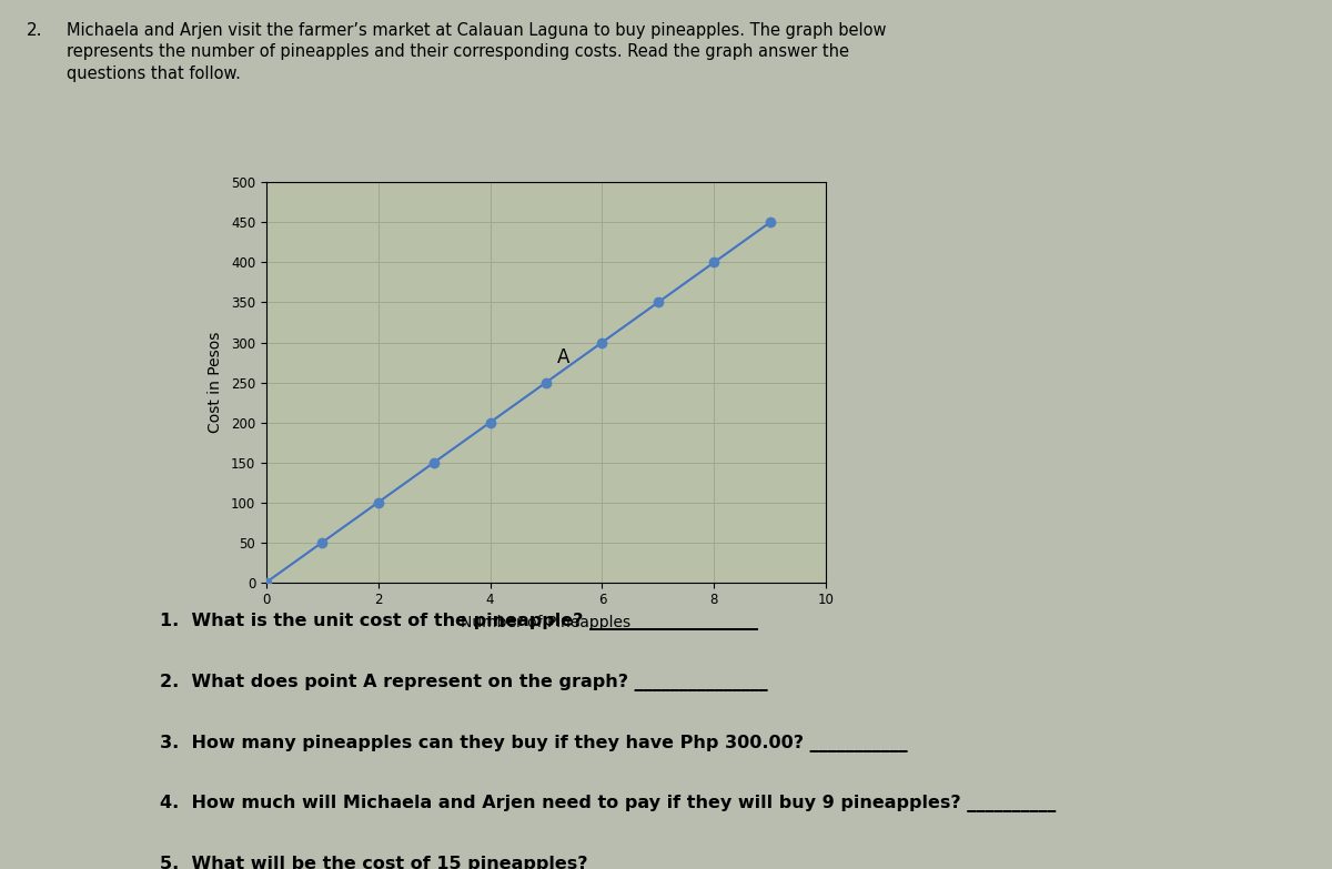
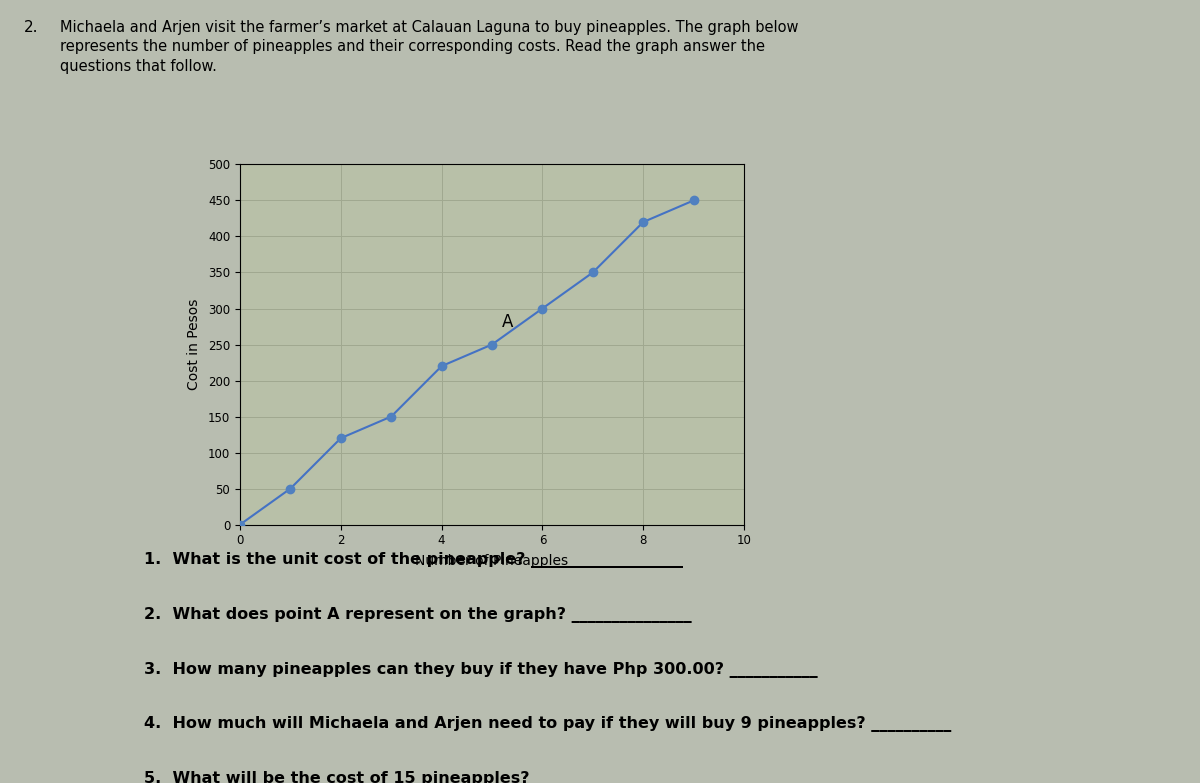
2: 100 -> 120
4: 200 -> 220
8: 400 -> 420
